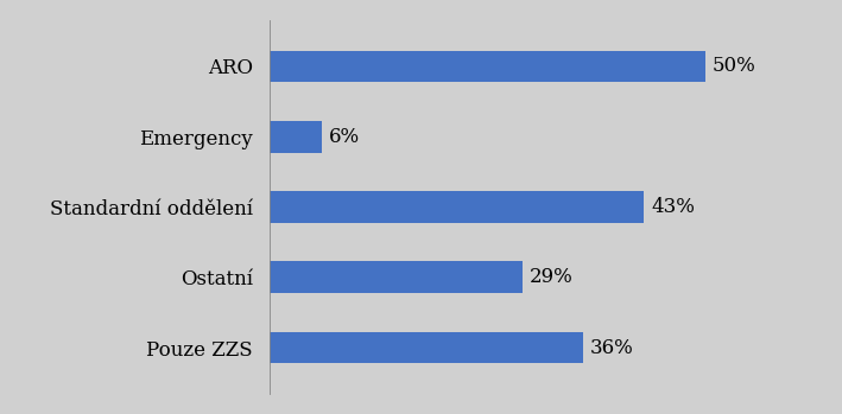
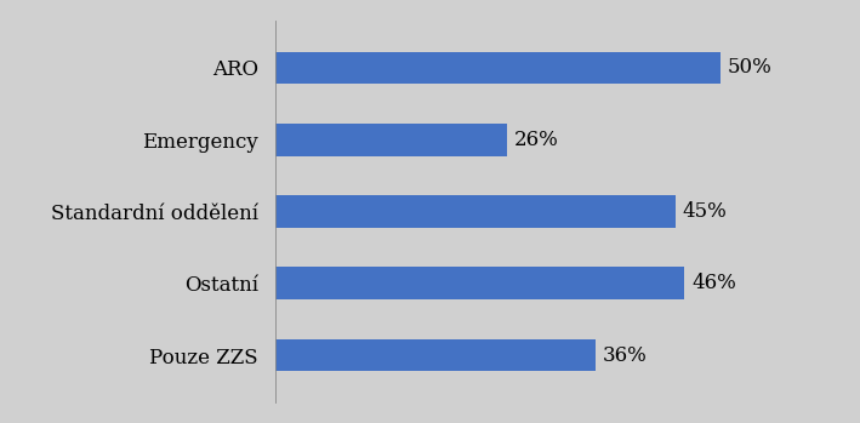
Emergency: 6% -> 26%
Standardní oddělení: 43% -> 45%
Ostatní: 29% -> 46%
